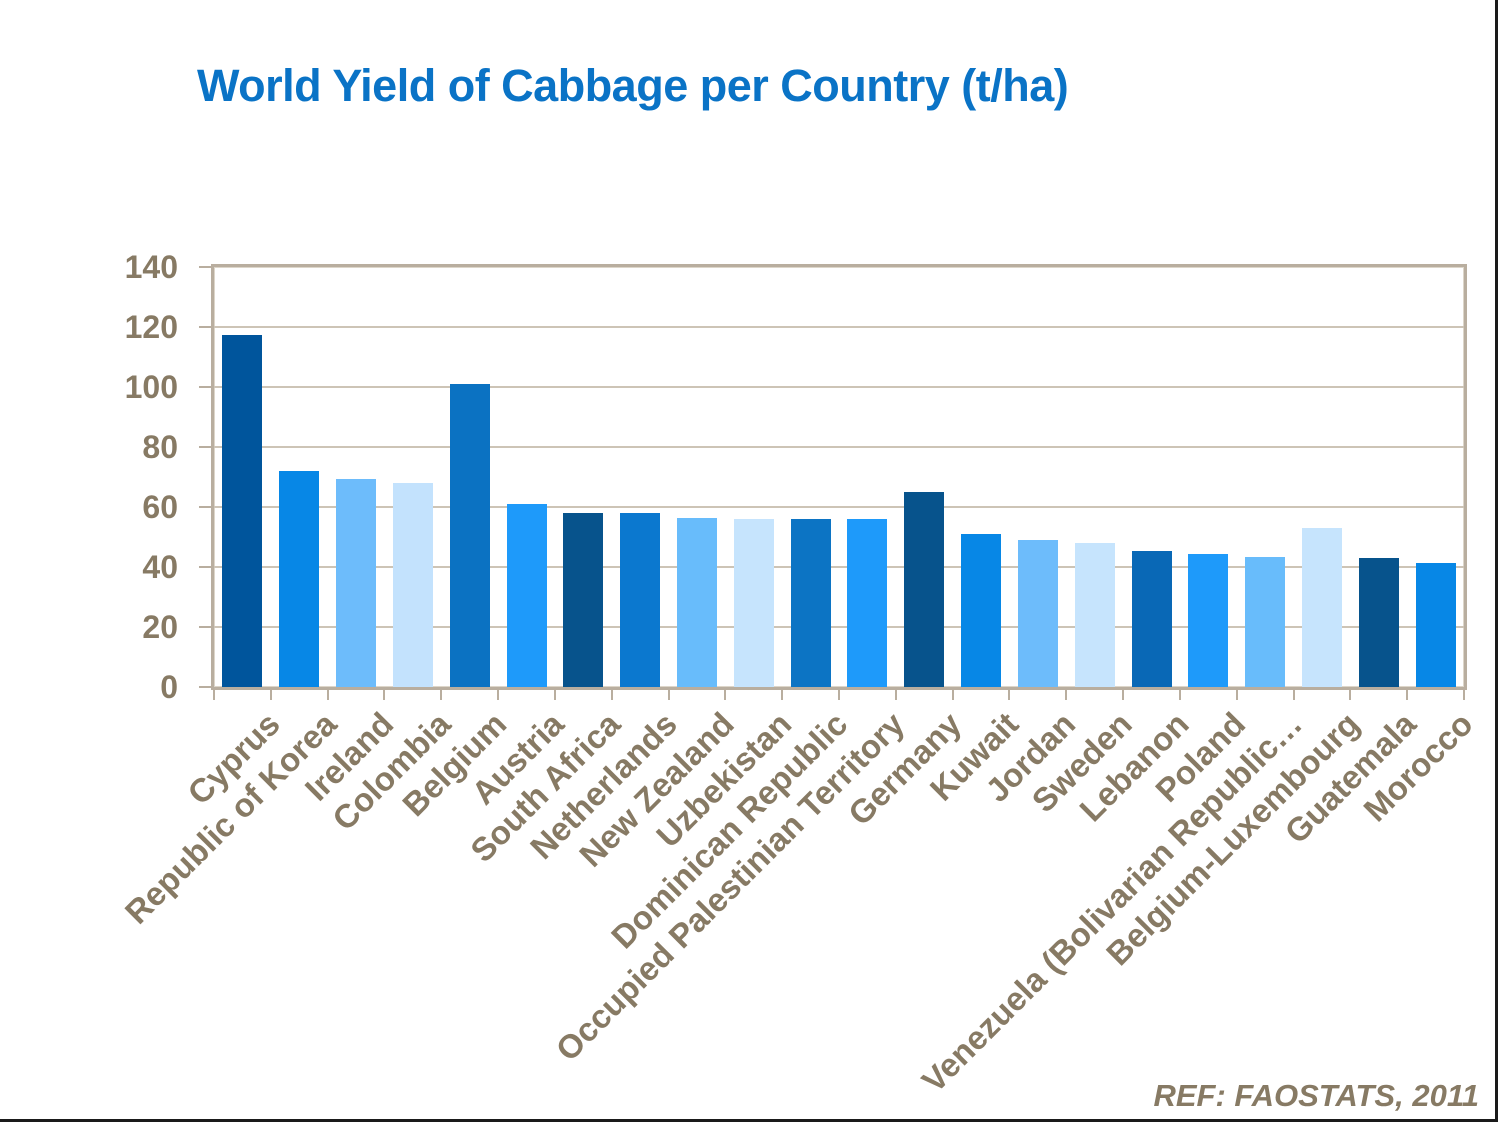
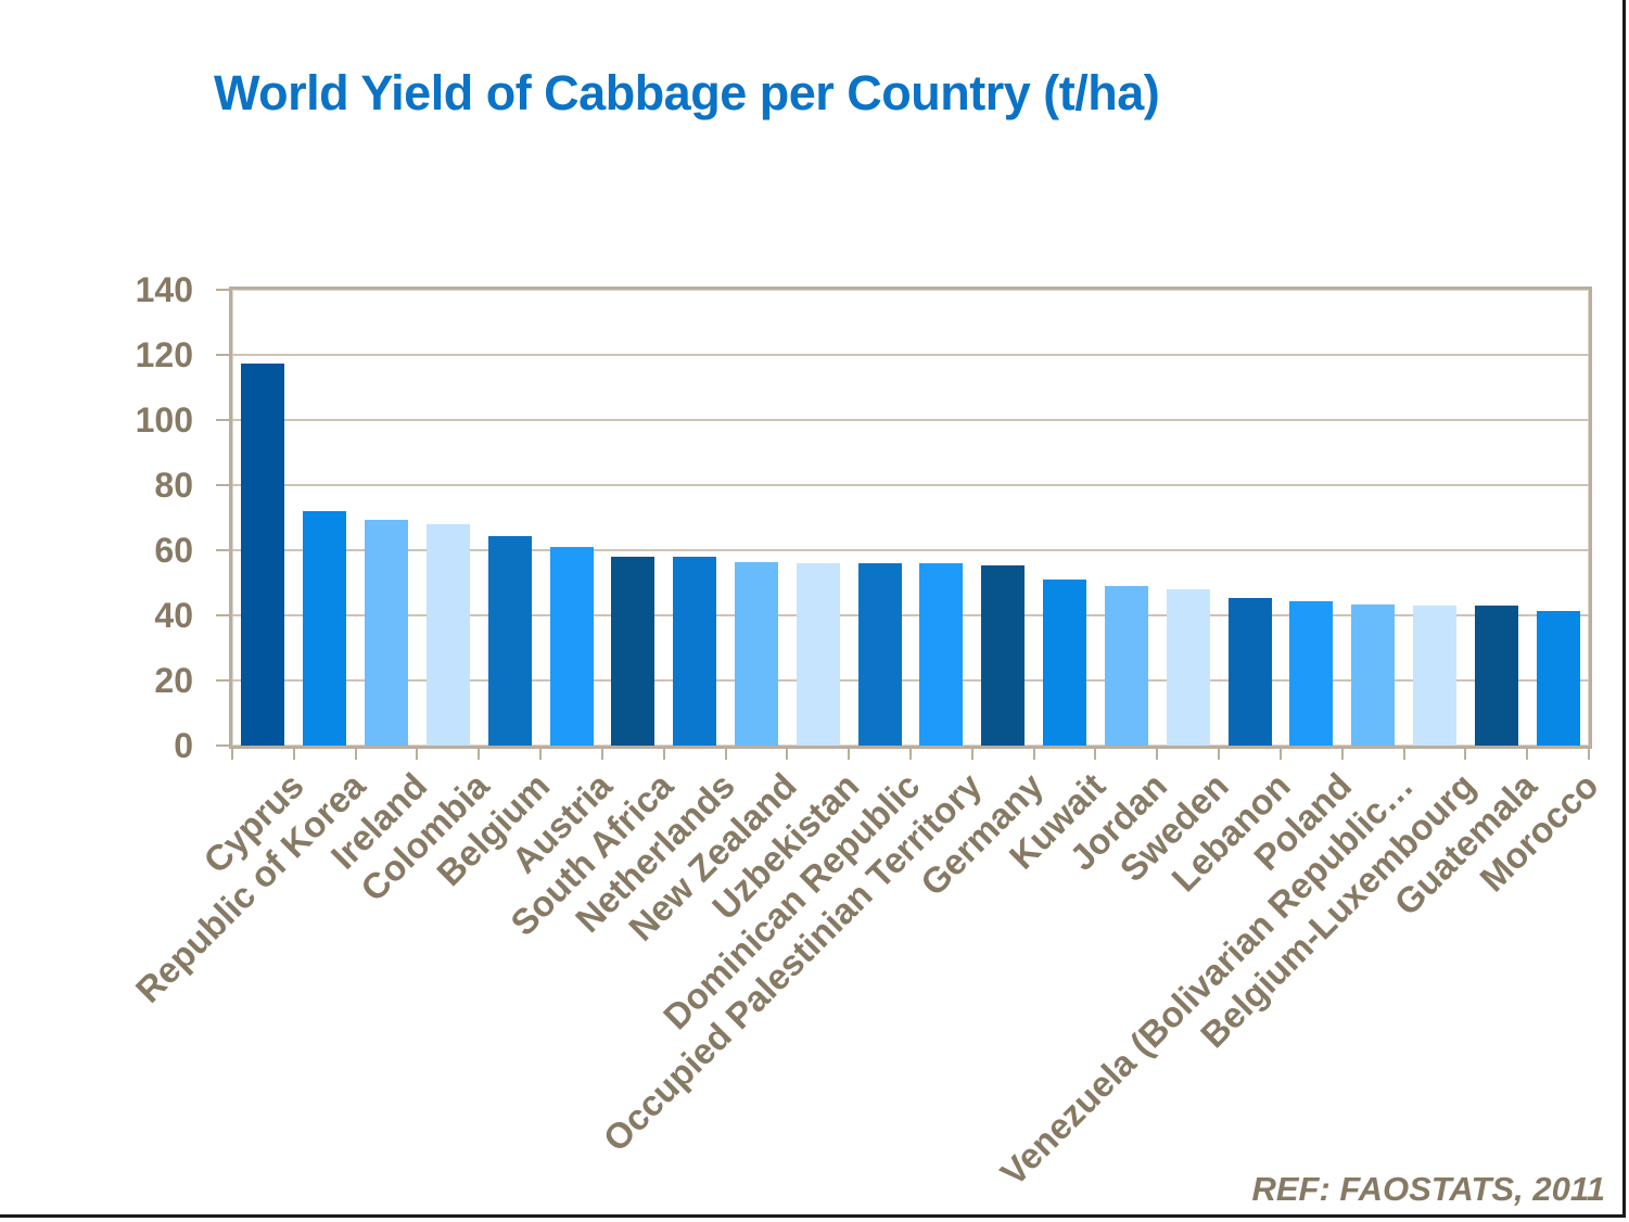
Belgium: 101 -> 64
Germany: 65 -> 56
Belgium-Luxembourg: 53 -> 43
